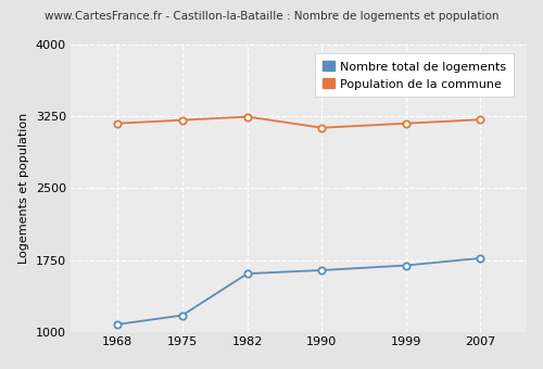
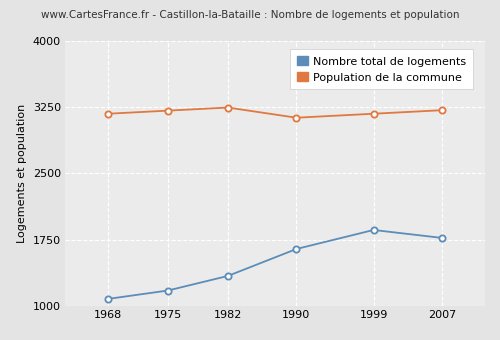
Nombre total de logements/1982: 1610 -> 1340
Nombre total de logements/1999: 1700 -> 1860
